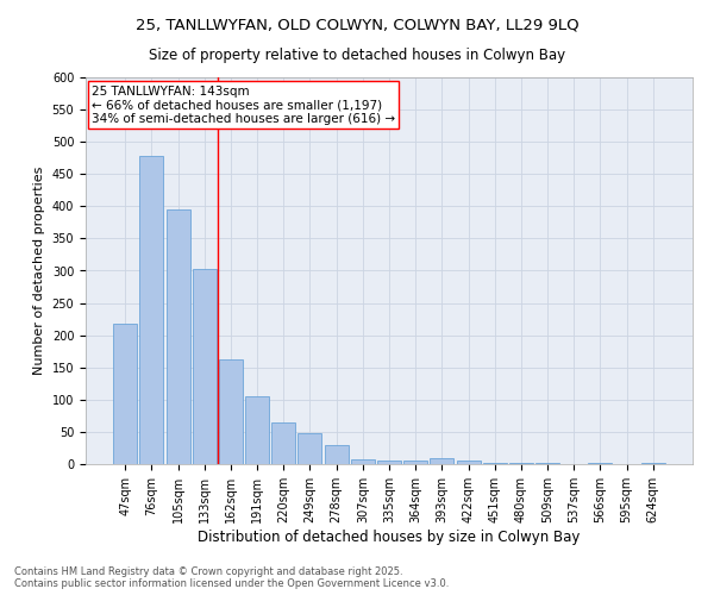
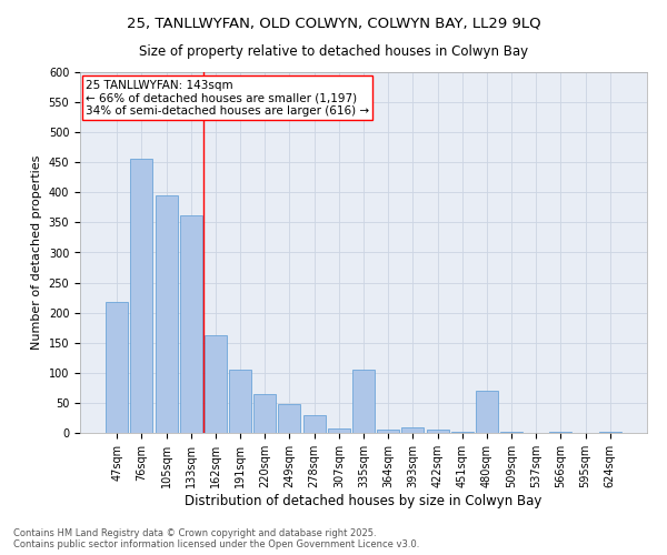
76sqm: 478 -> 456
133sqm: 303 -> 362
335sqm: 6 -> 106
480sqm: 1 -> 70
